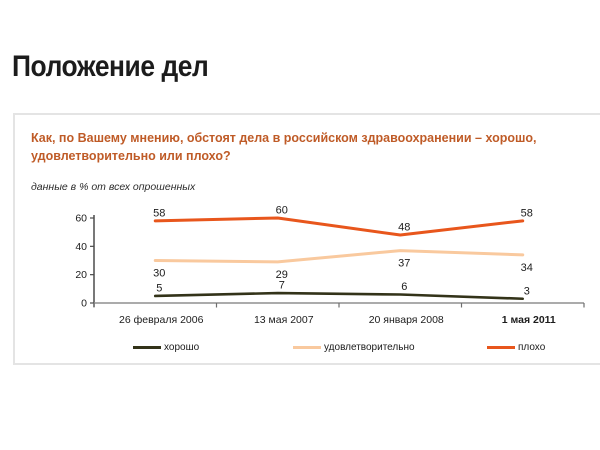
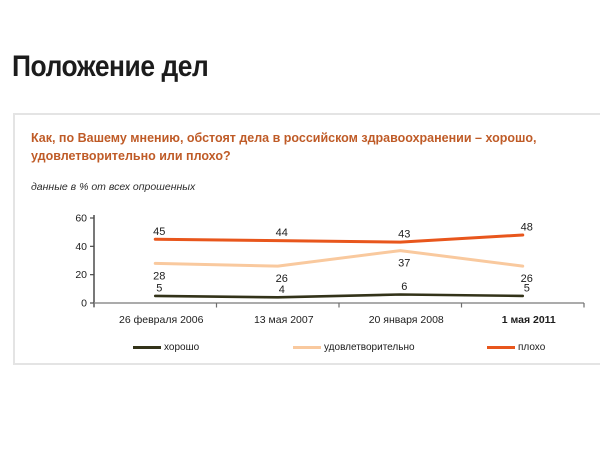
удовлетворительно/26 февраля 2006: 30 -> 28
плохо/26 февраля 2006: 58 -> 45
хорошо/13 мая 2007: 7 -> 4
удовлетворительно/13 мая 2007: 29 -> 26
плохо/13 мая 2007: 60 -> 44
плохо/20 января 2008: 48 -> 43
хорошо/1 мая 2011: 3 -> 5
удовлетворительно/1 мая 2011: 34 -> 26
плохо/1 мая 2011: 58 -> 48
